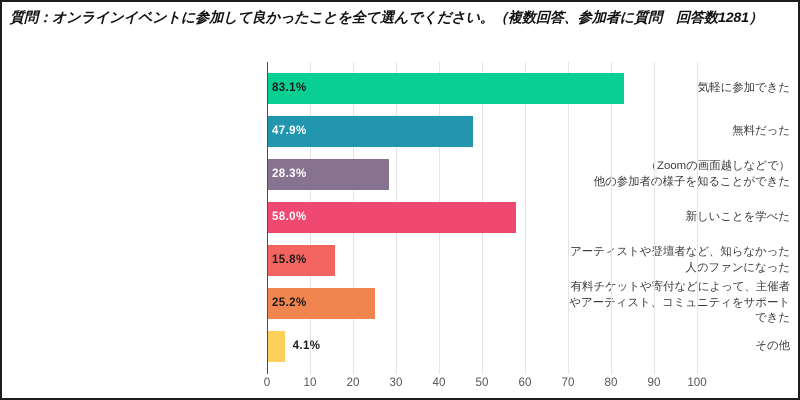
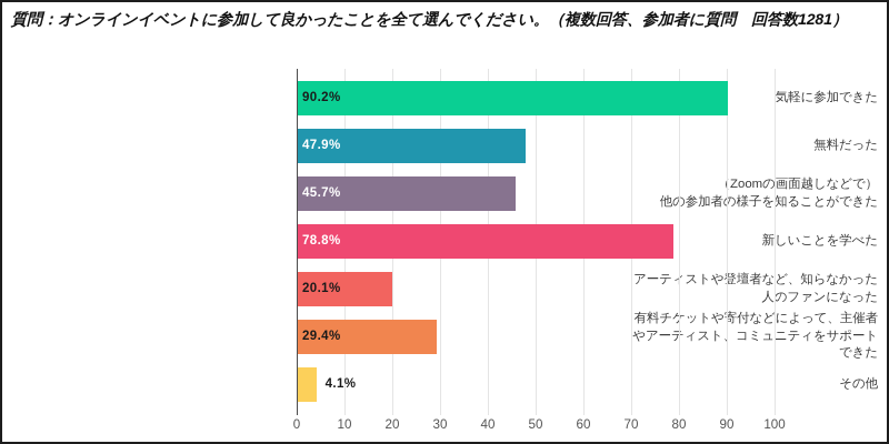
気軽に参加できた: 83.1% -> 90.2%
（Zoomの画面越しなどで） 他の参加者の様子を知ることができた: 28.3% -> 45.7%
新しいことを学べた: 58.0% -> 78.8%
アーティストや登壇者など、知らなかった 人のファンになった: 15.8% -> 20.1%
有料チケットや寄付などによって、主催者 やアーティスト、コミュニティをサポート できた: 25.2% -> 29.4%
